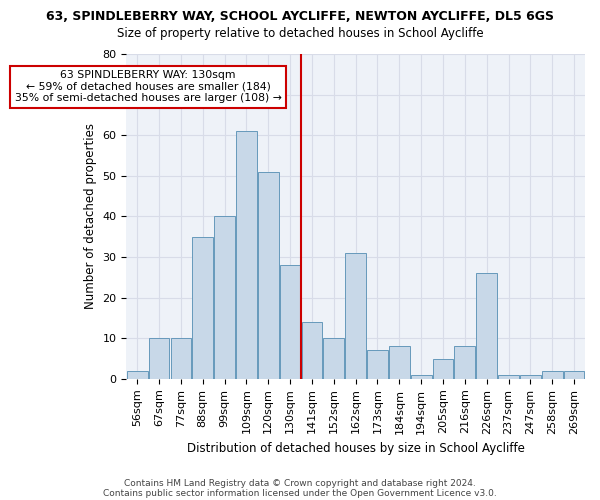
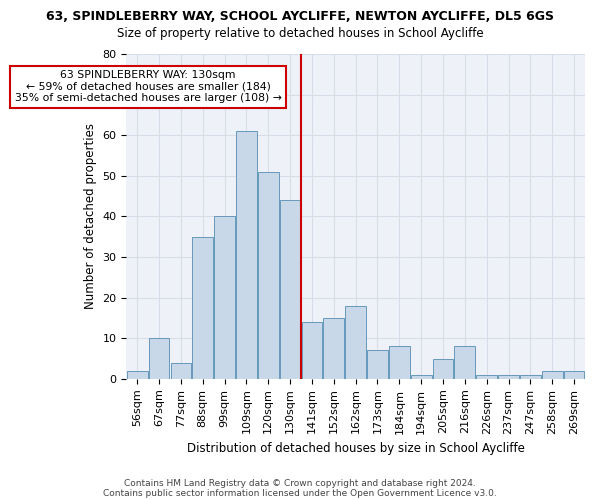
77sqm: 10 -> 4
130sqm: 28 -> 44
152sqm: 10 -> 15
162sqm: 31 -> 18
226sqm: 26 -> 1
